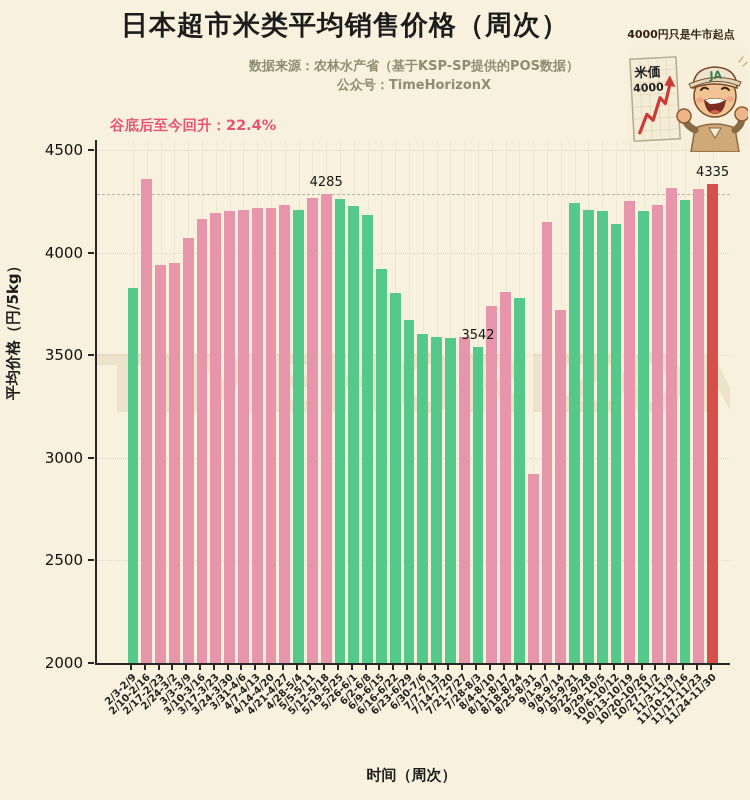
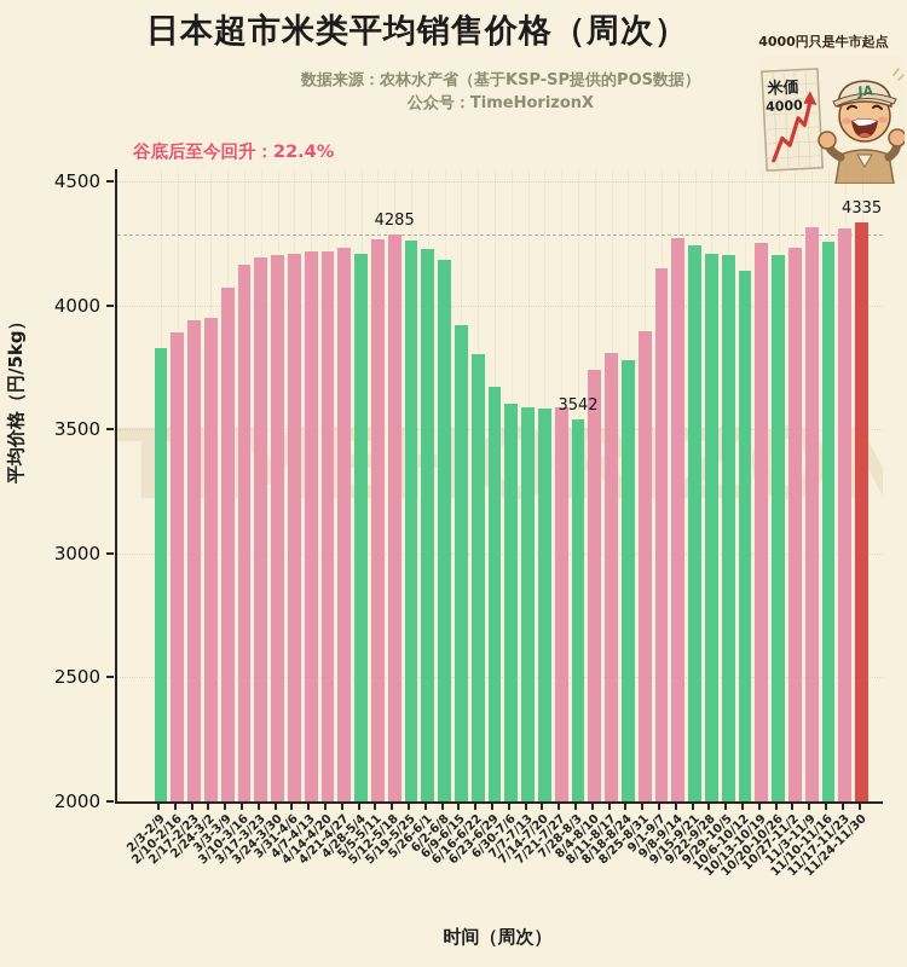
2/10-2/16: 4360 -> 3890
8/25-8/31: 2920 -> 3900
9/8-9/14: 3720 -> 4270
